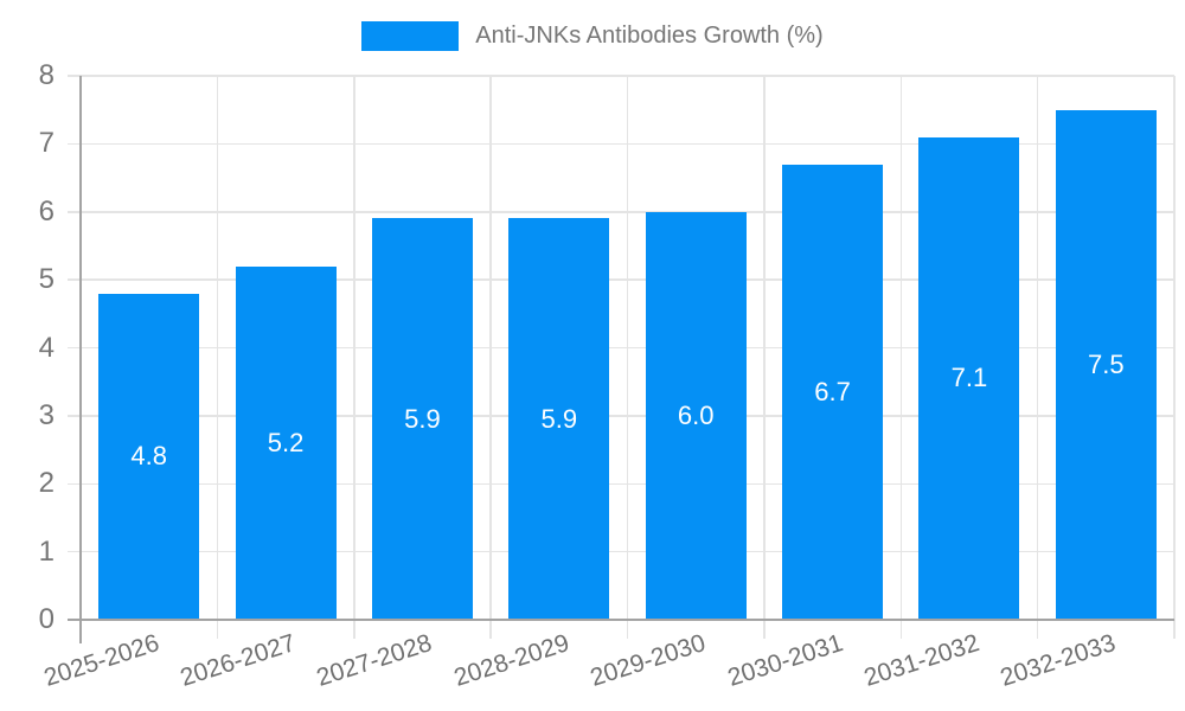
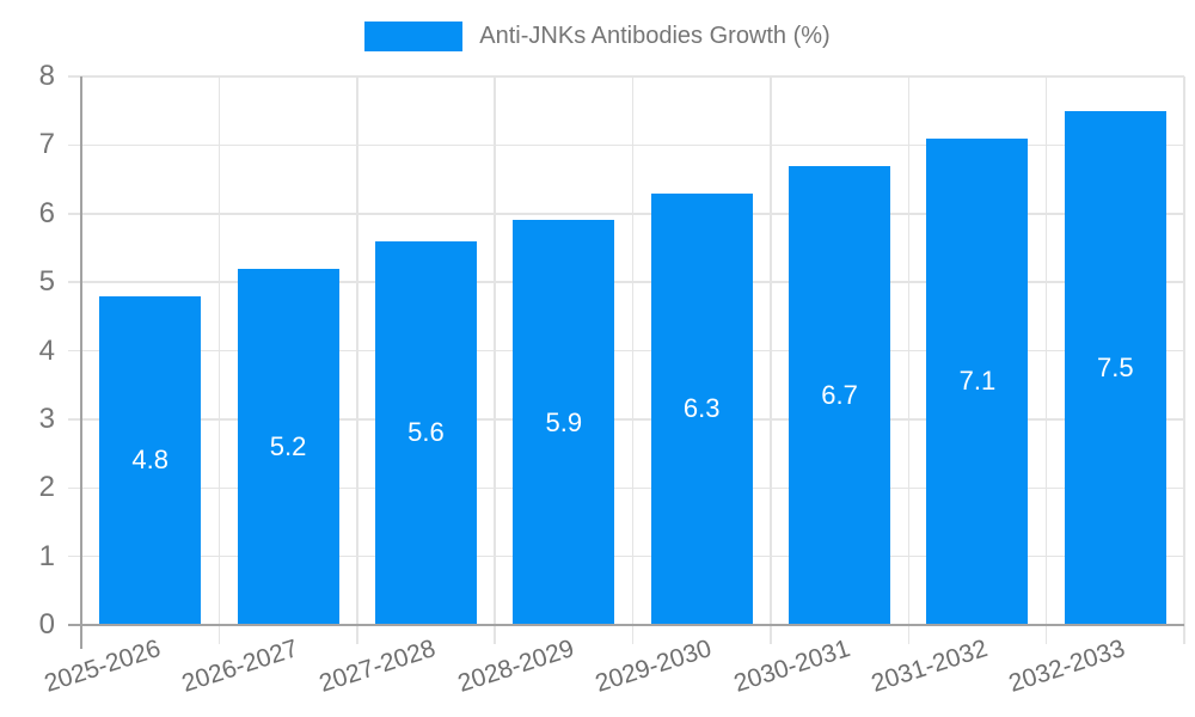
2027-2028: 5.9 -> 5.6
2029-2030: 6.0 -> 6.3
